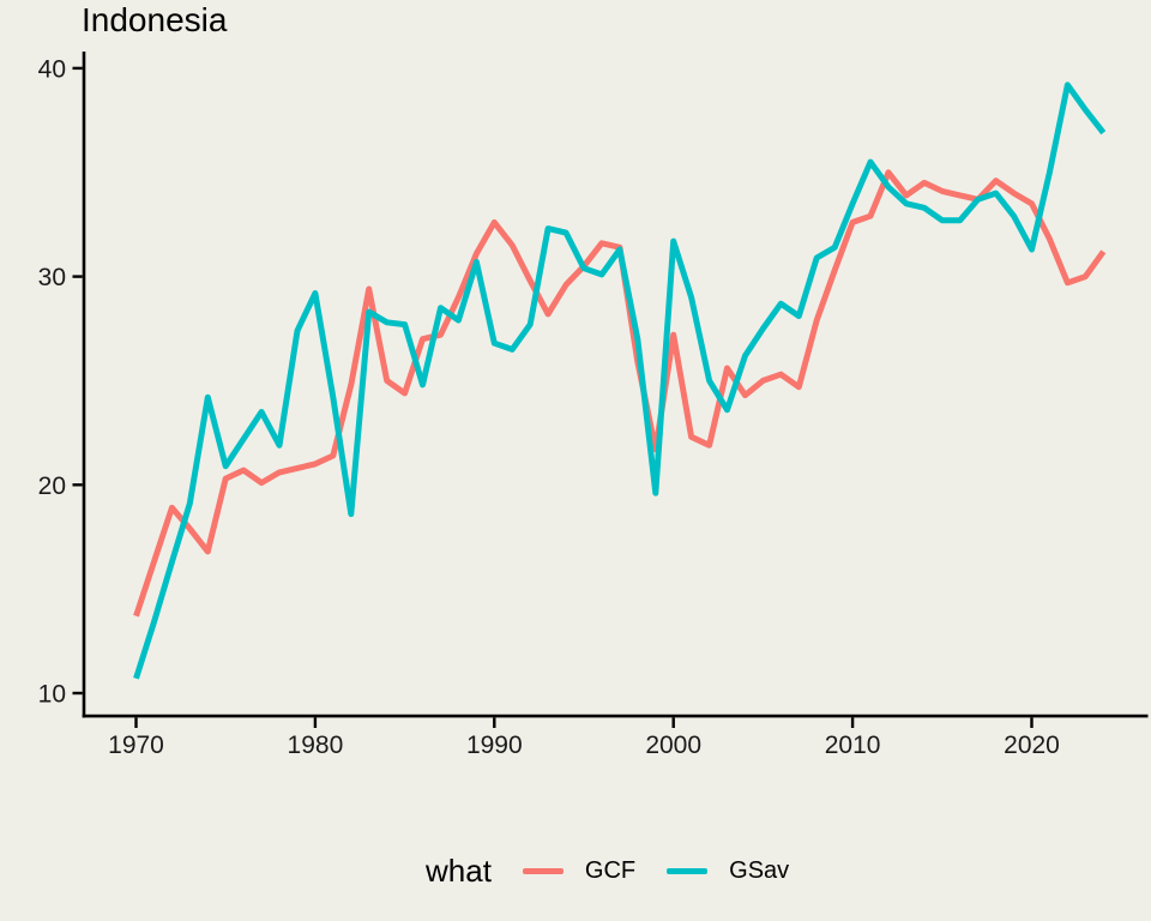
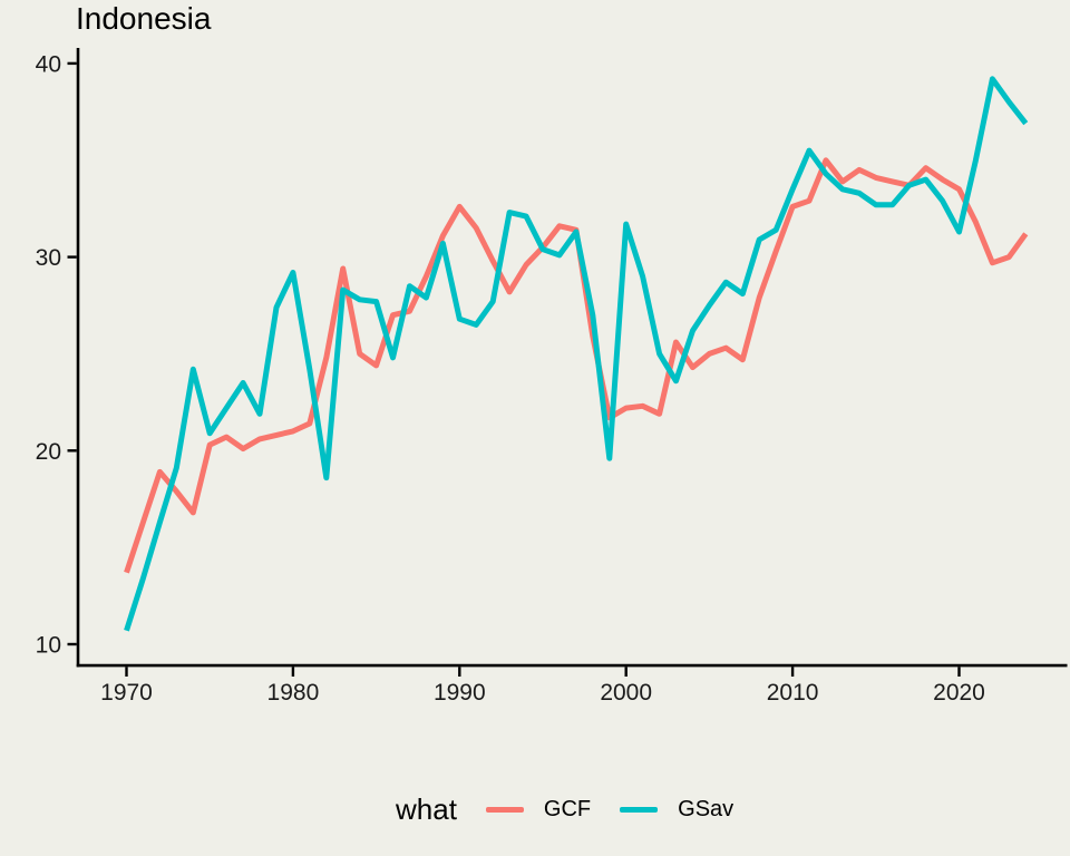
GCF/2000: 27.2 -> 22.2
